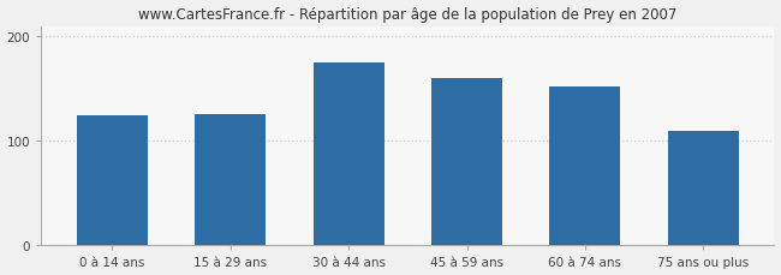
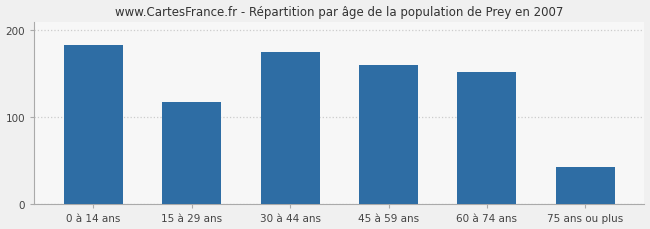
0 à 14 ans: 124 -> 183
15 à 29 ans: 126 -> 118
75 ans ou plus: 110 -> 43
